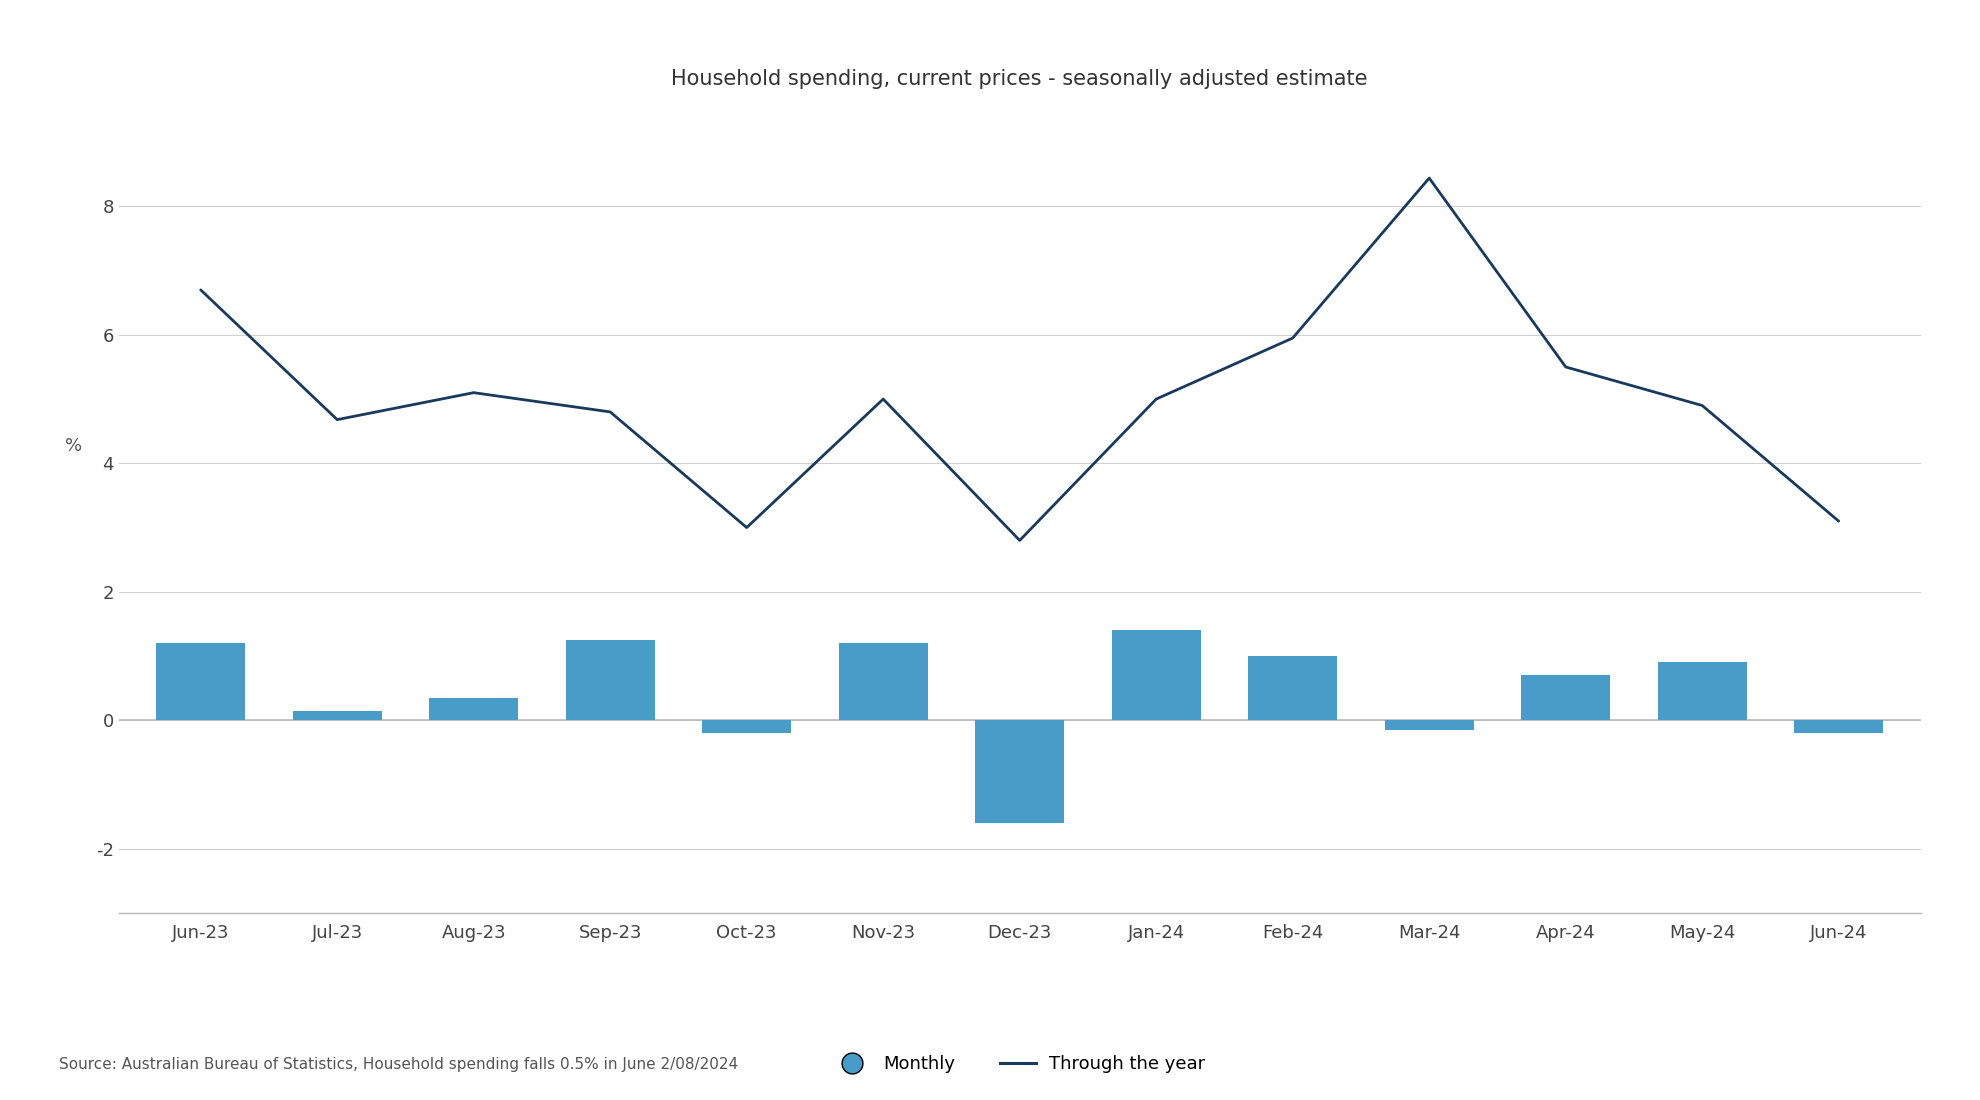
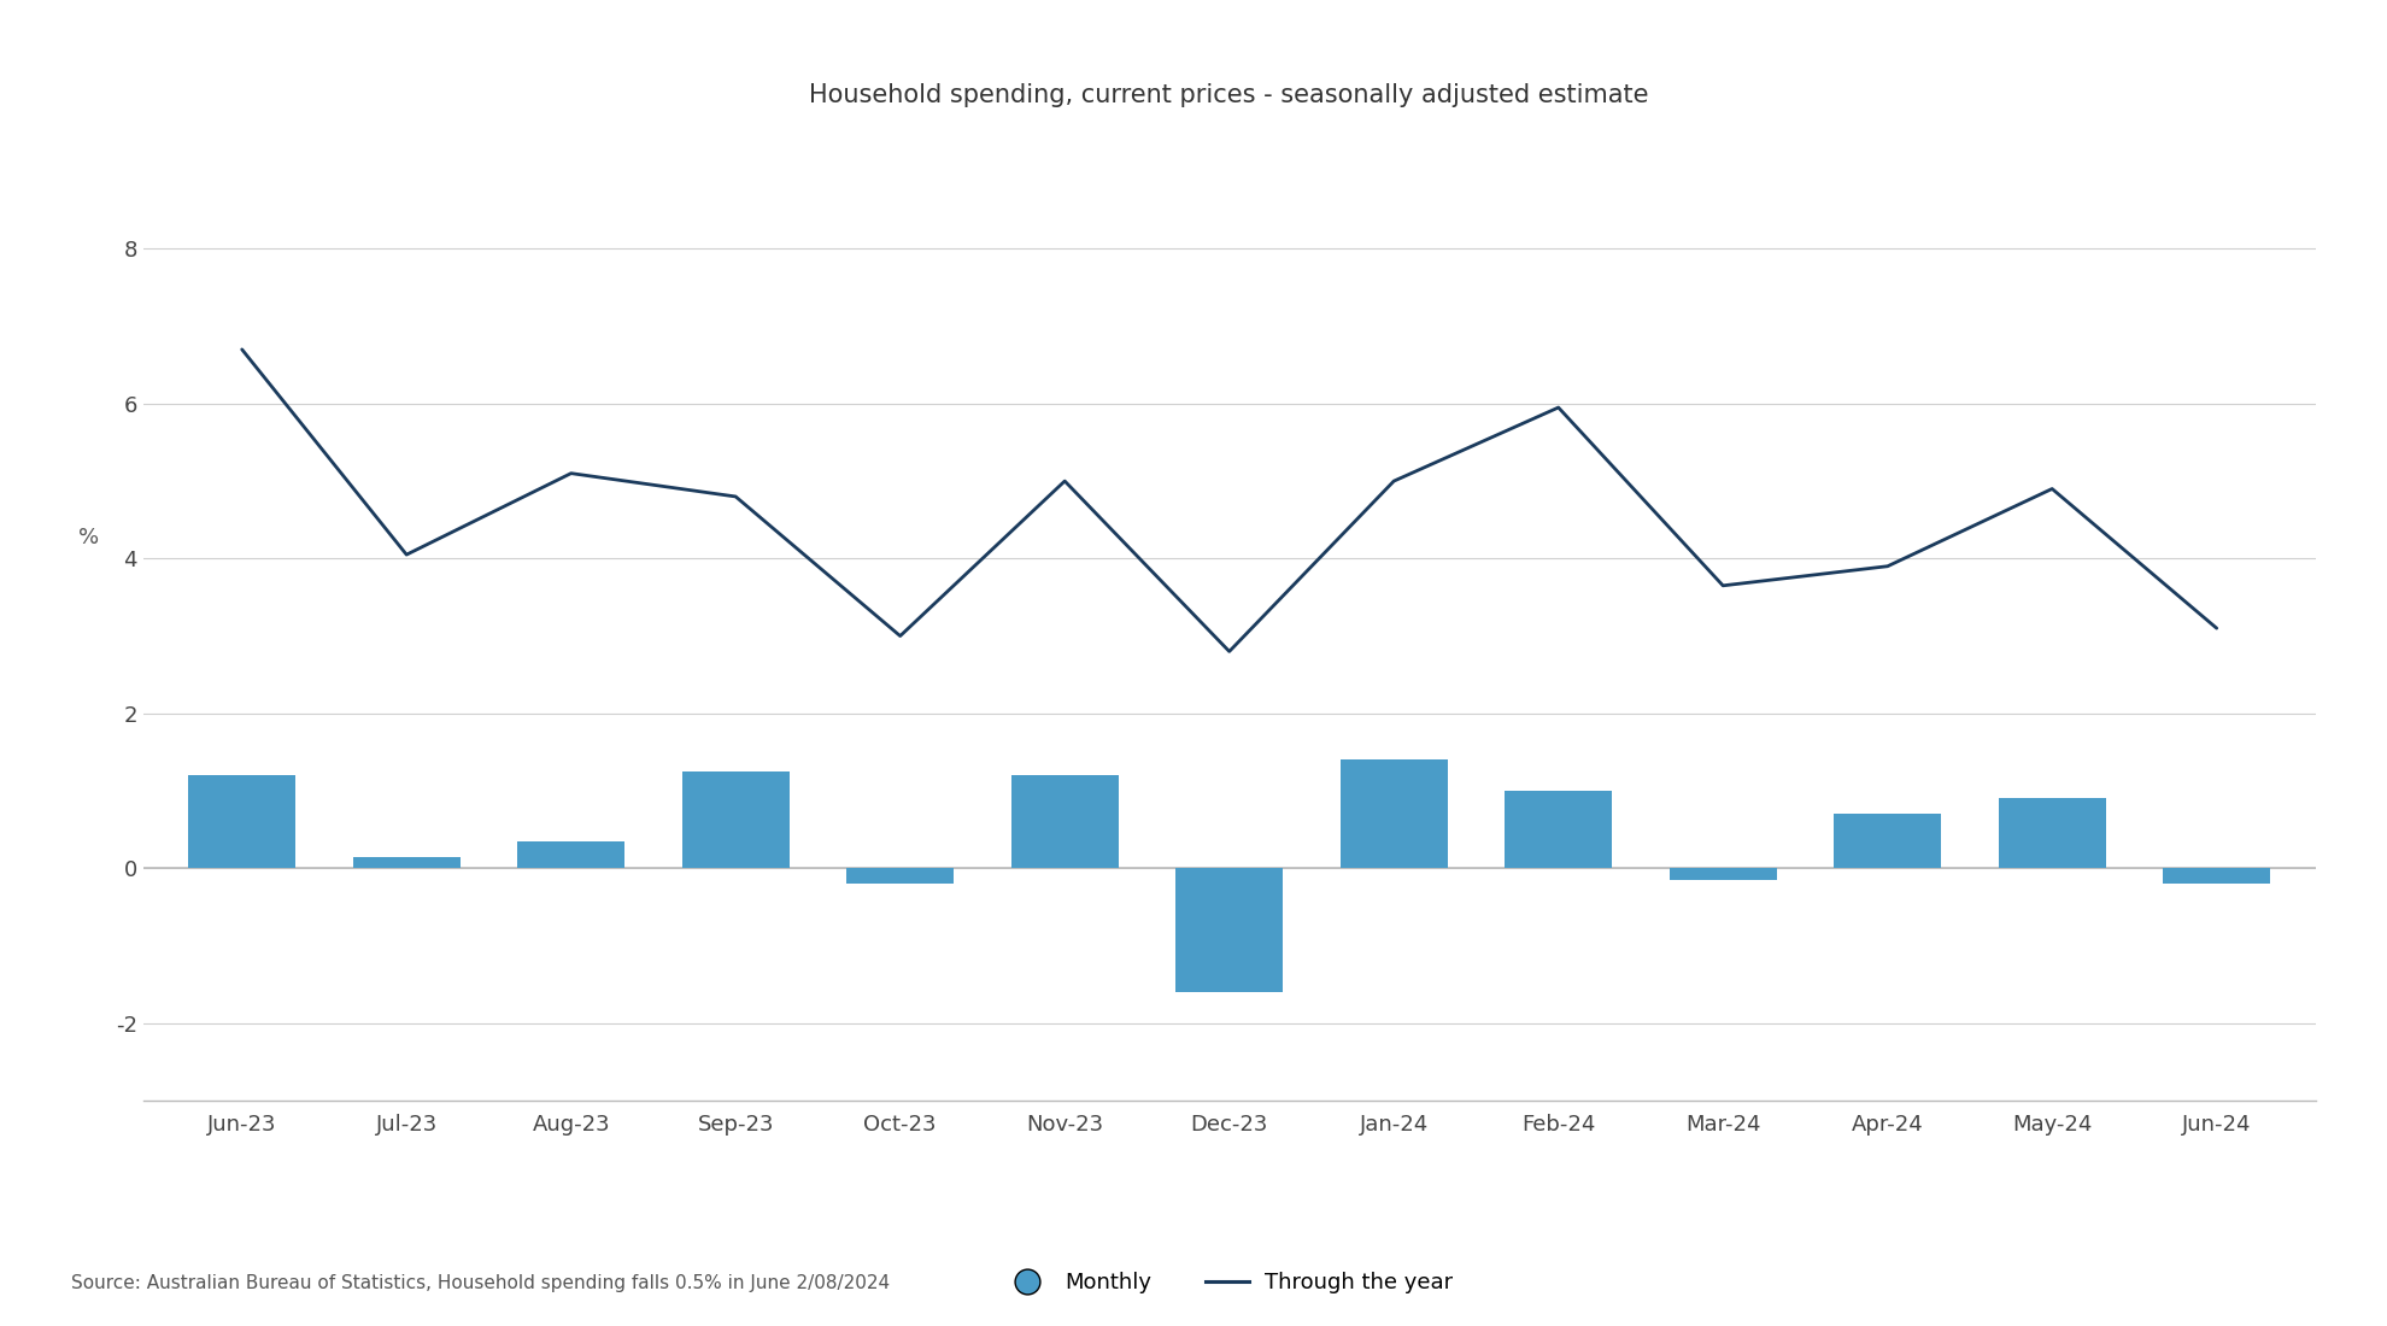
Through the year/Jul-23: 4.68 -> 4.05
Through the year/Mar-24: 8.44 -> 3.65
Through the year/Apr-24: 5.50 -> 3.90
